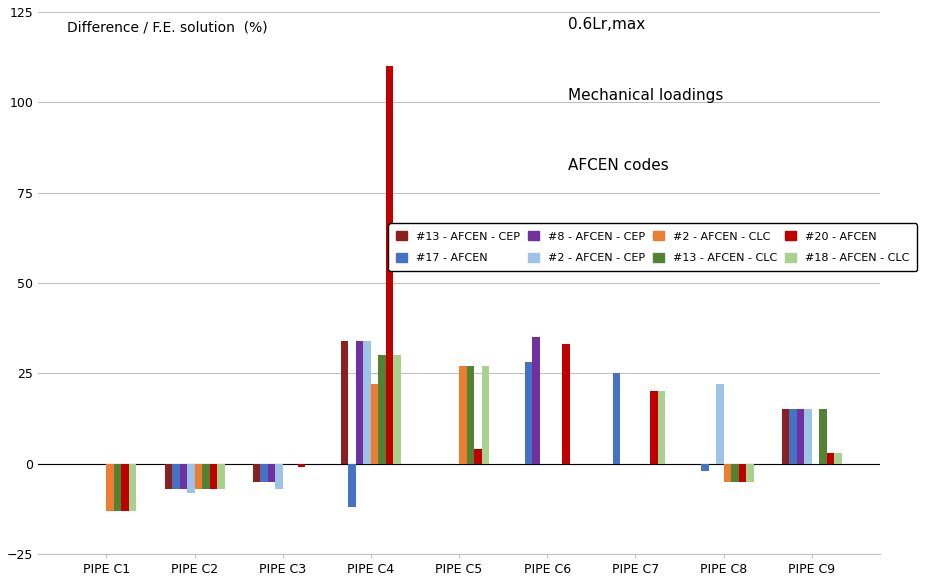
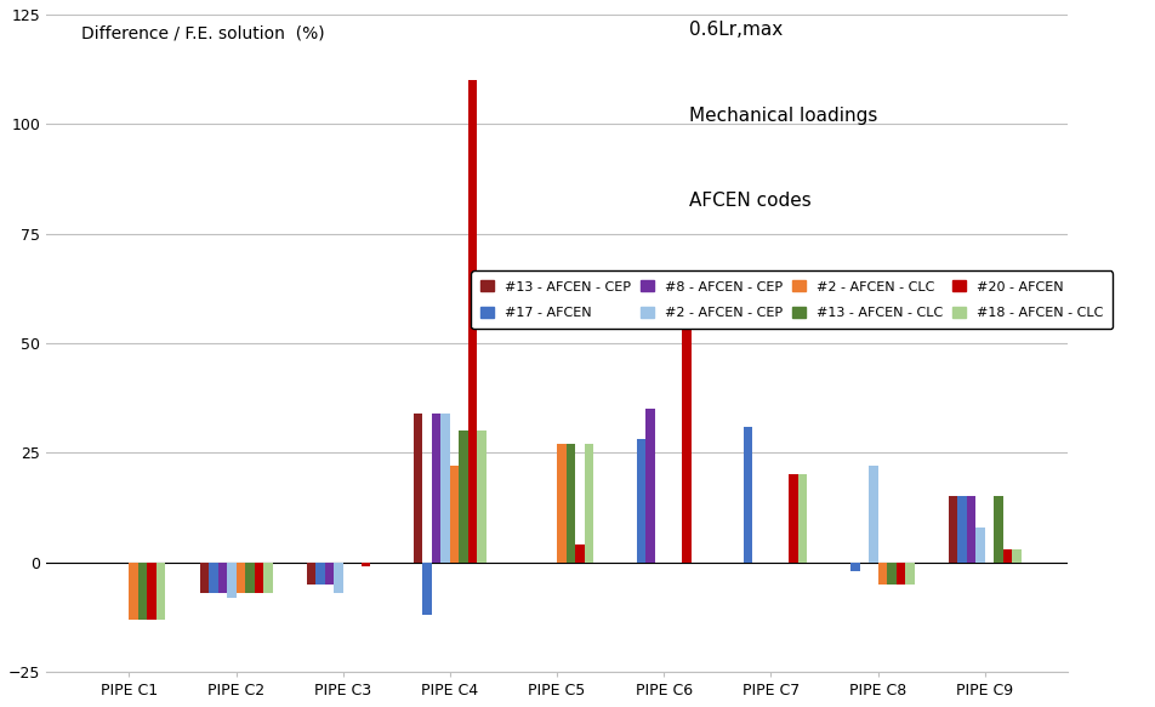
#20 - AFCEN/PIPE C6: 33 -> 54
#17 - AFCEN/PIPE C7: 25 -> 31
#2 - AFCEN - CEP/PIPE C9: 15 -> 8
